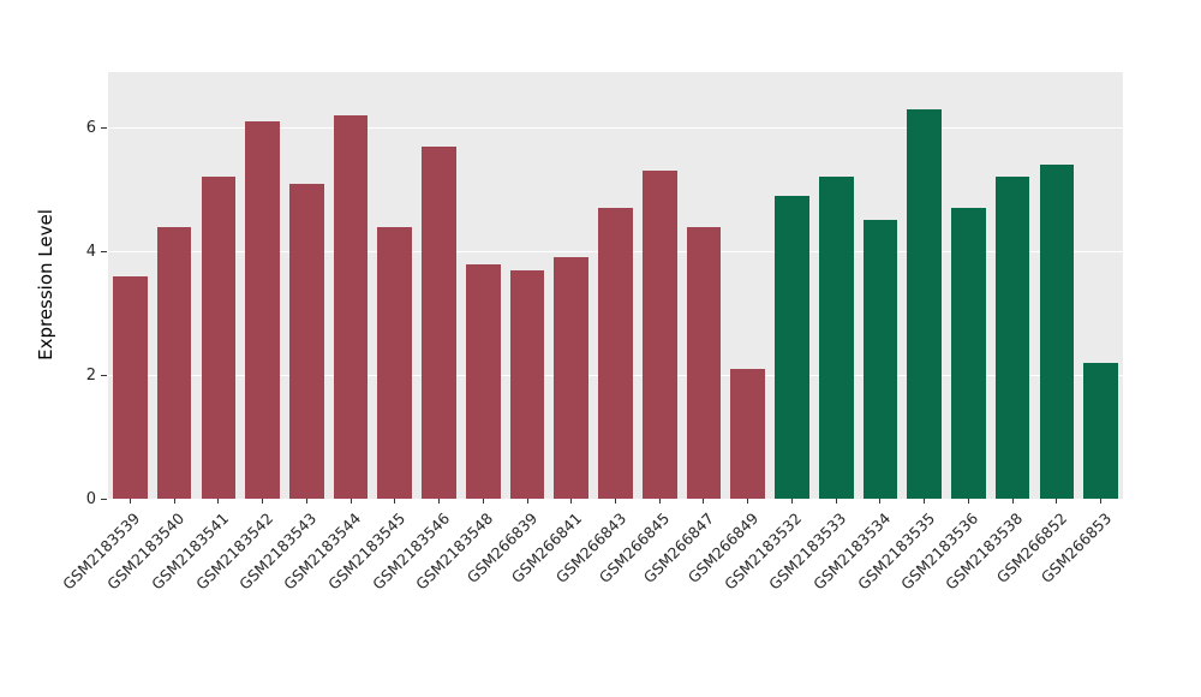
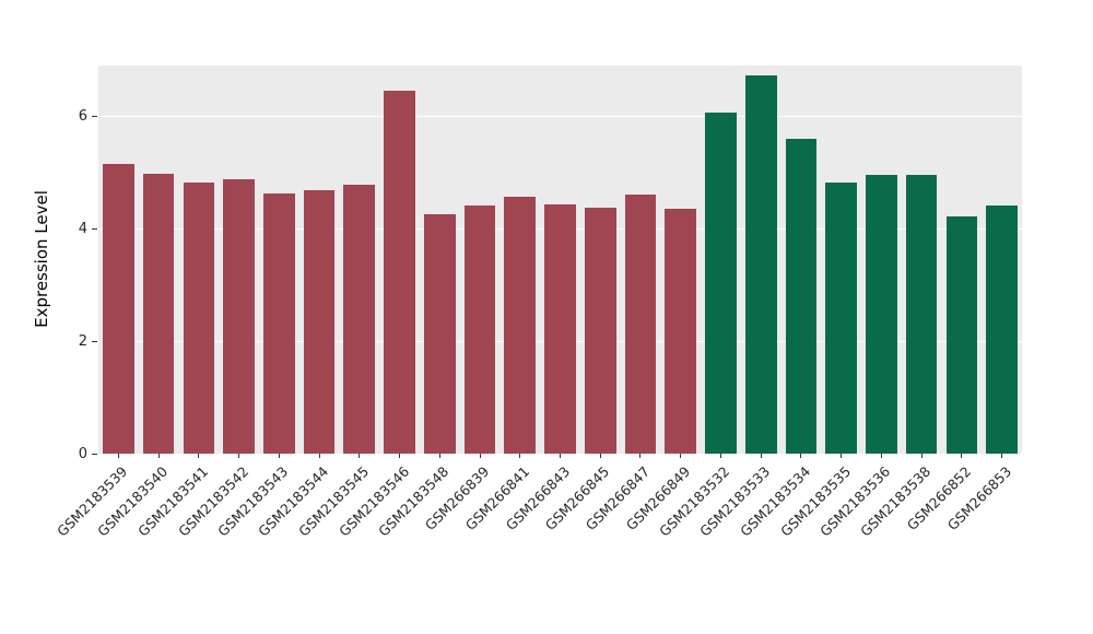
GSM2183539: 3.6 -> 5.2
GSM2183540: 4.4 -> 5.0
GSM2183541: 5.2 -> 4.8
GSM2183542: 6.1 -> 4.9
GSM2183543: 5.1 -> 4.6
GSM2183544: 6.2 -> 4.7
GSM2183545: 4.4 -> 4.8
GSM2183546: 5.7 -> 6.5
GSM2183548: 3.8 -> 4.2
GSM266839: 3.7 -> 4.4
GSM266841: 3.9 -> 4.6
GSM266843: 4.7 -> 4.4
GSM266845: 5.3 -> 4.4
GSM266847: 4.4 -> 4.6
GSM266849: 2.1 -> 4.3
GSM2183532: 4.9 -> 6.1
GSM2183533: 5.2 -> 6.7
GSM2183534: 4.5 -> 5.6
GSM2183535: 6.3 -> 4.8
GSM2183536: 4.7 -> 5.0
GSM2183538: 5.2 -> 5.0
GSM266852: 5.4 -> 4.2
GSM266853: 2.2 -> 4.4
